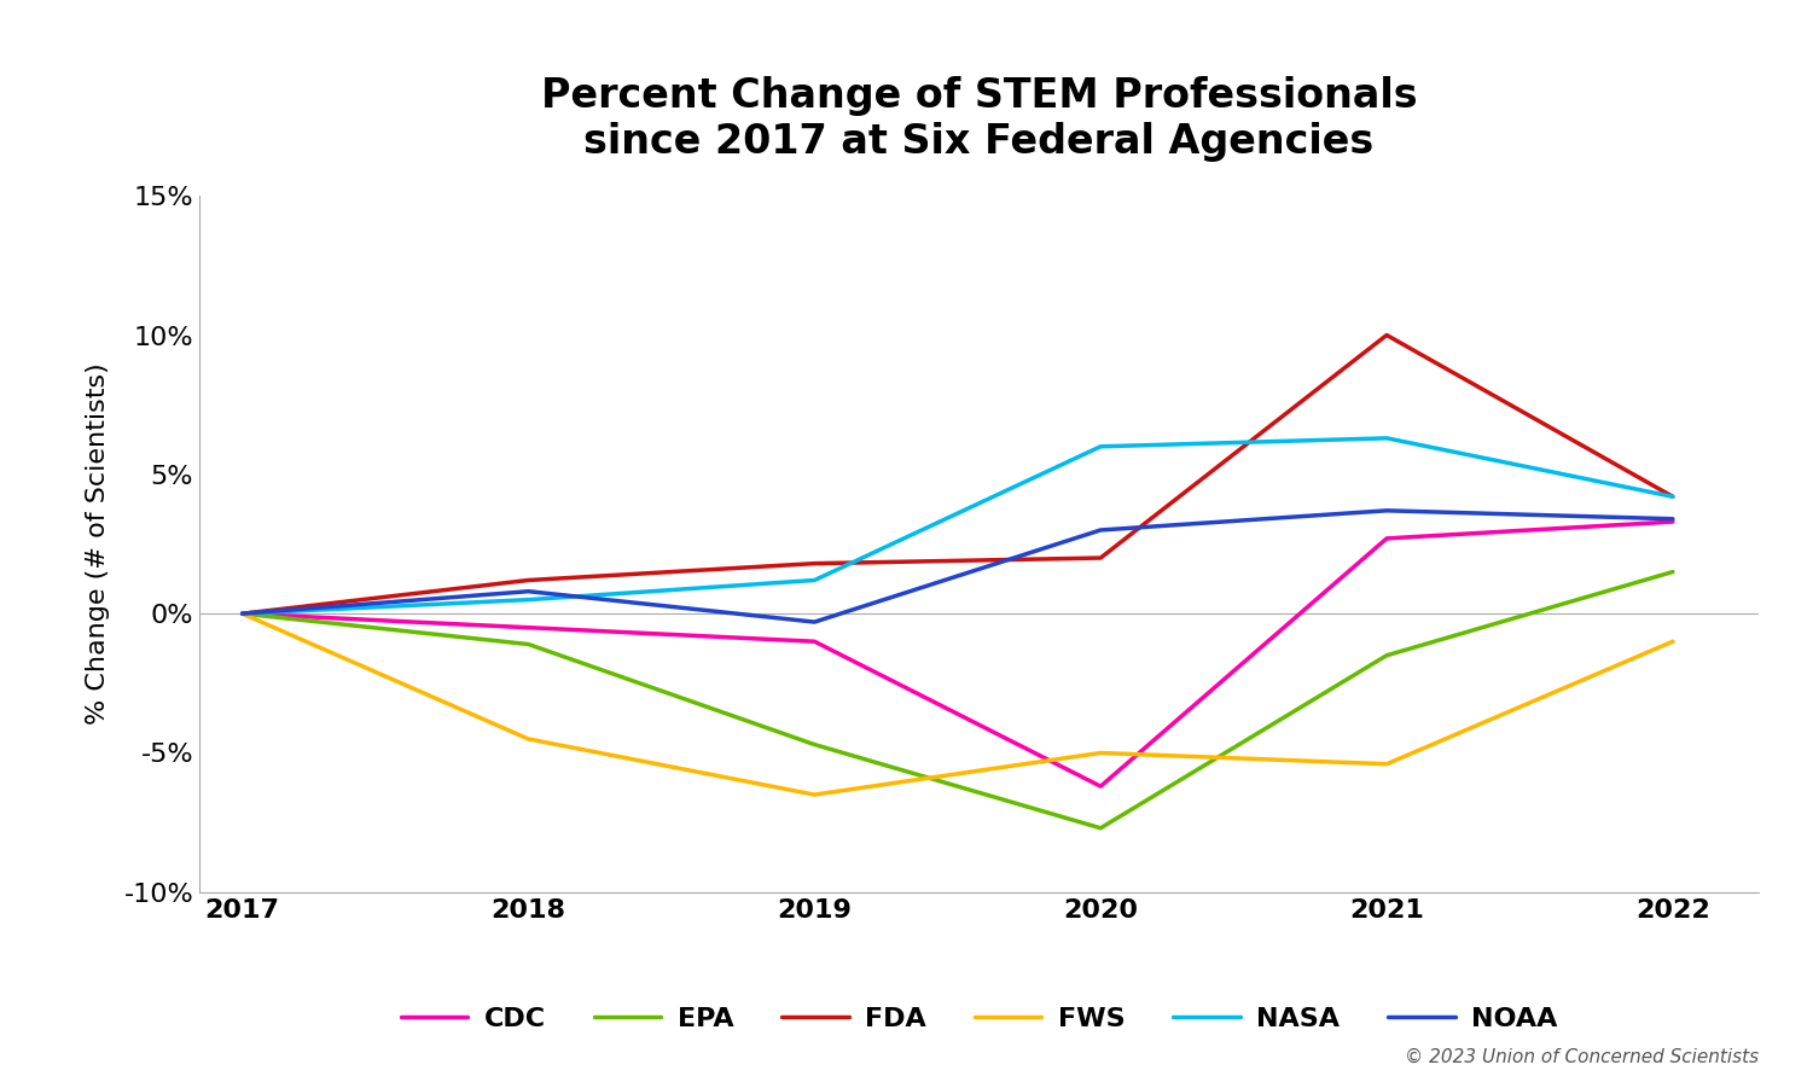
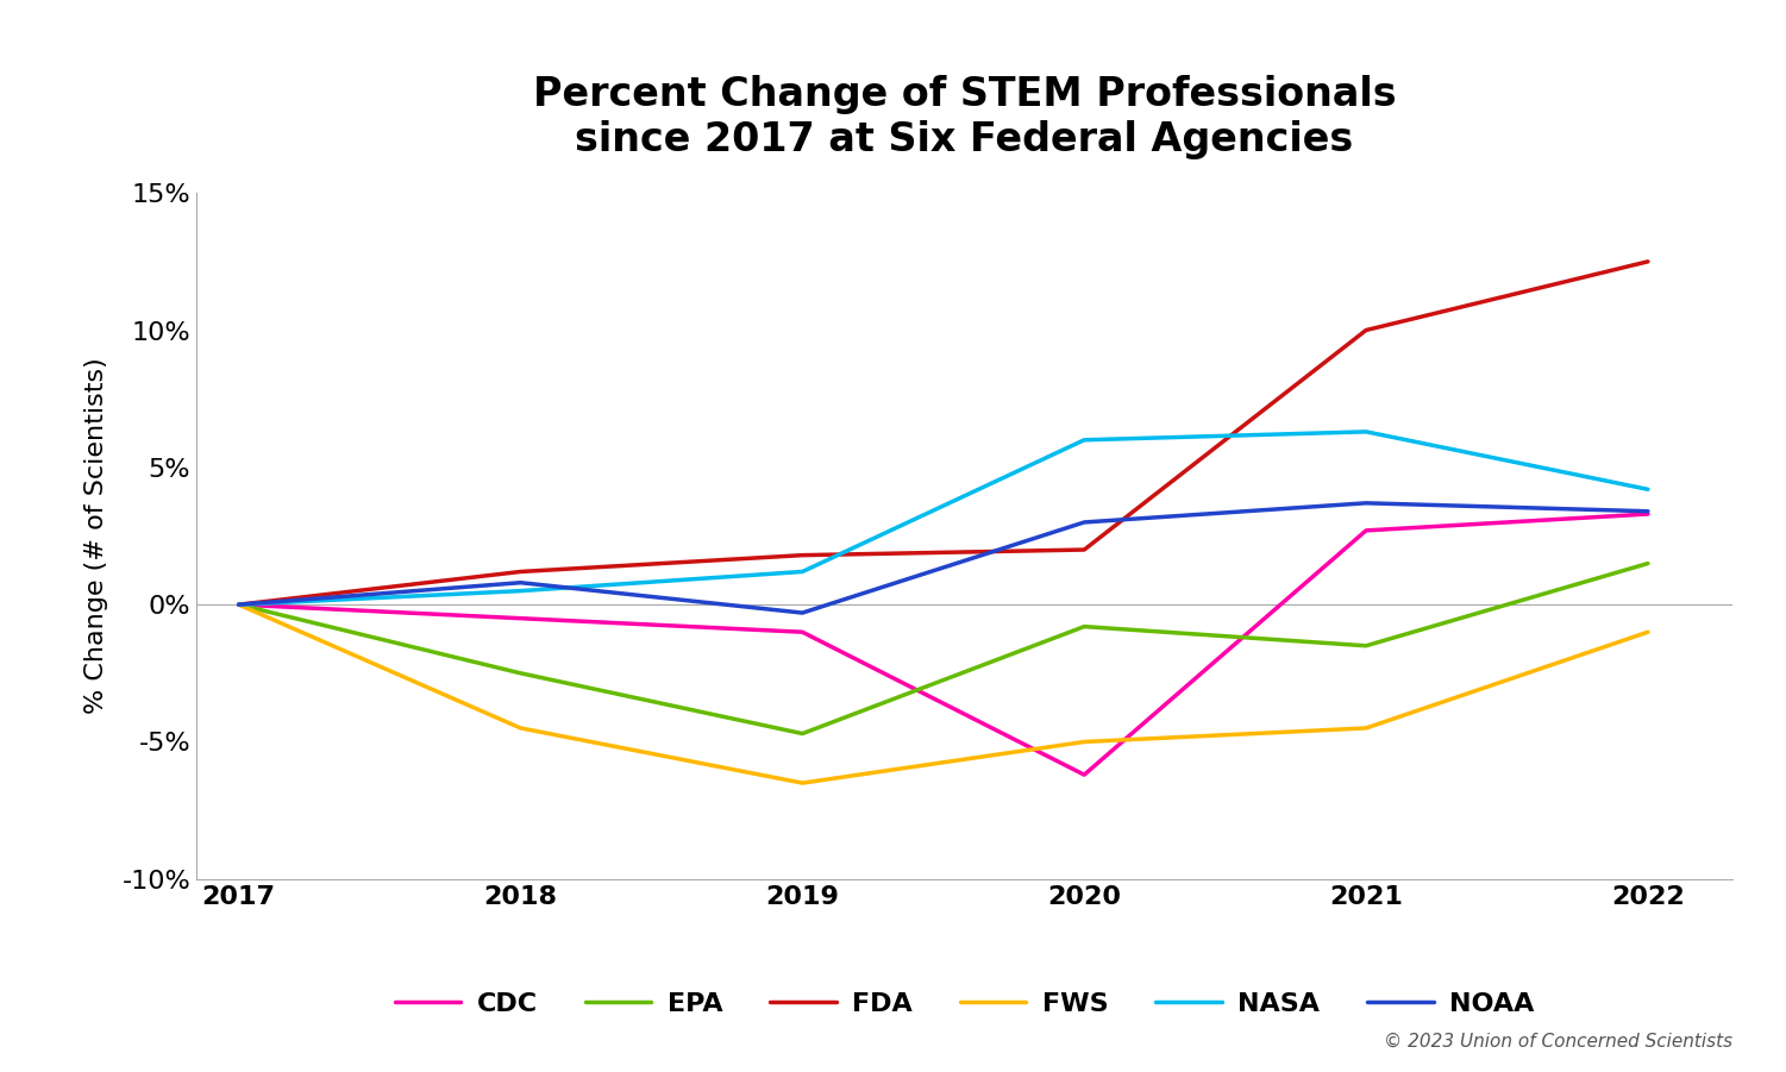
EPA/2018: -1.1% -> -2.5%
EPA/2020: -7.7% -> -0.8%
FWS/2021: -5.4% -> -4.5%
FDA/2022: 4.2% -> 12.5%
